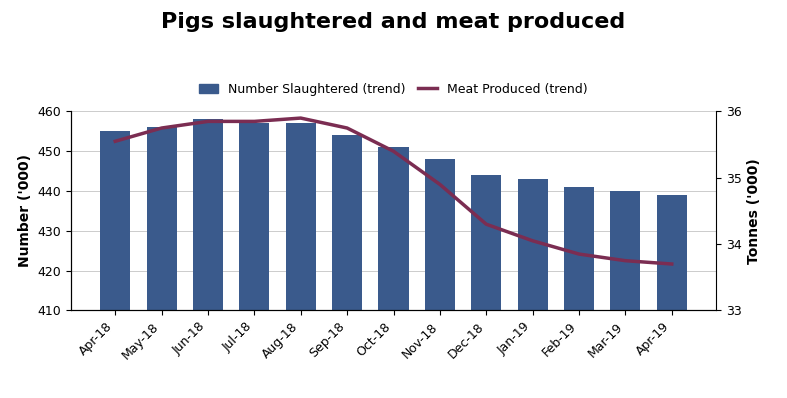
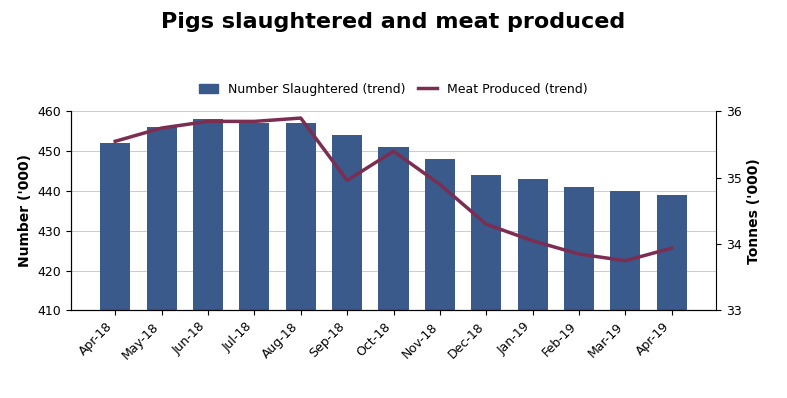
Number Slaughtered (trend)/Apr-18: 455 -> 452
Meat Produced (trend)/Sep-18: 35.75 -> 34.96
Meat Produced (trend)/Apr-19: 33.70 -> 33.94
